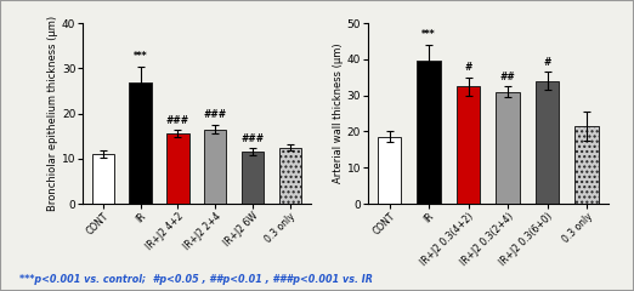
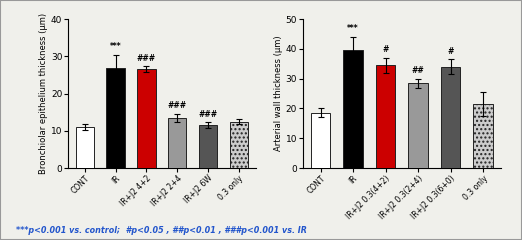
IR+J2 4+2: 15.5 -> 26.5
IR+J2 2+4: 16.5 -> 13.5
IR+J2 0.3(4+2): 32.5 -> 34.5
IR+J2 0.3(2+4): 31.0 -> 28.5
